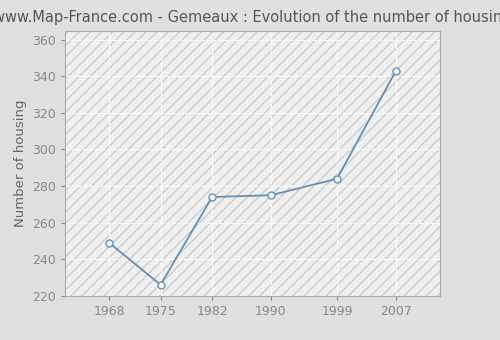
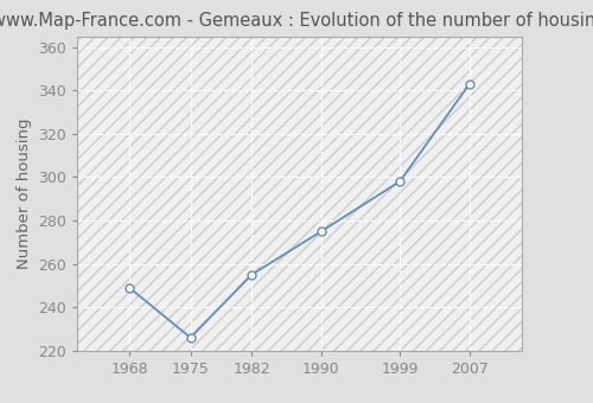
1982: 274 -> 255
1999: 284 -> 298
